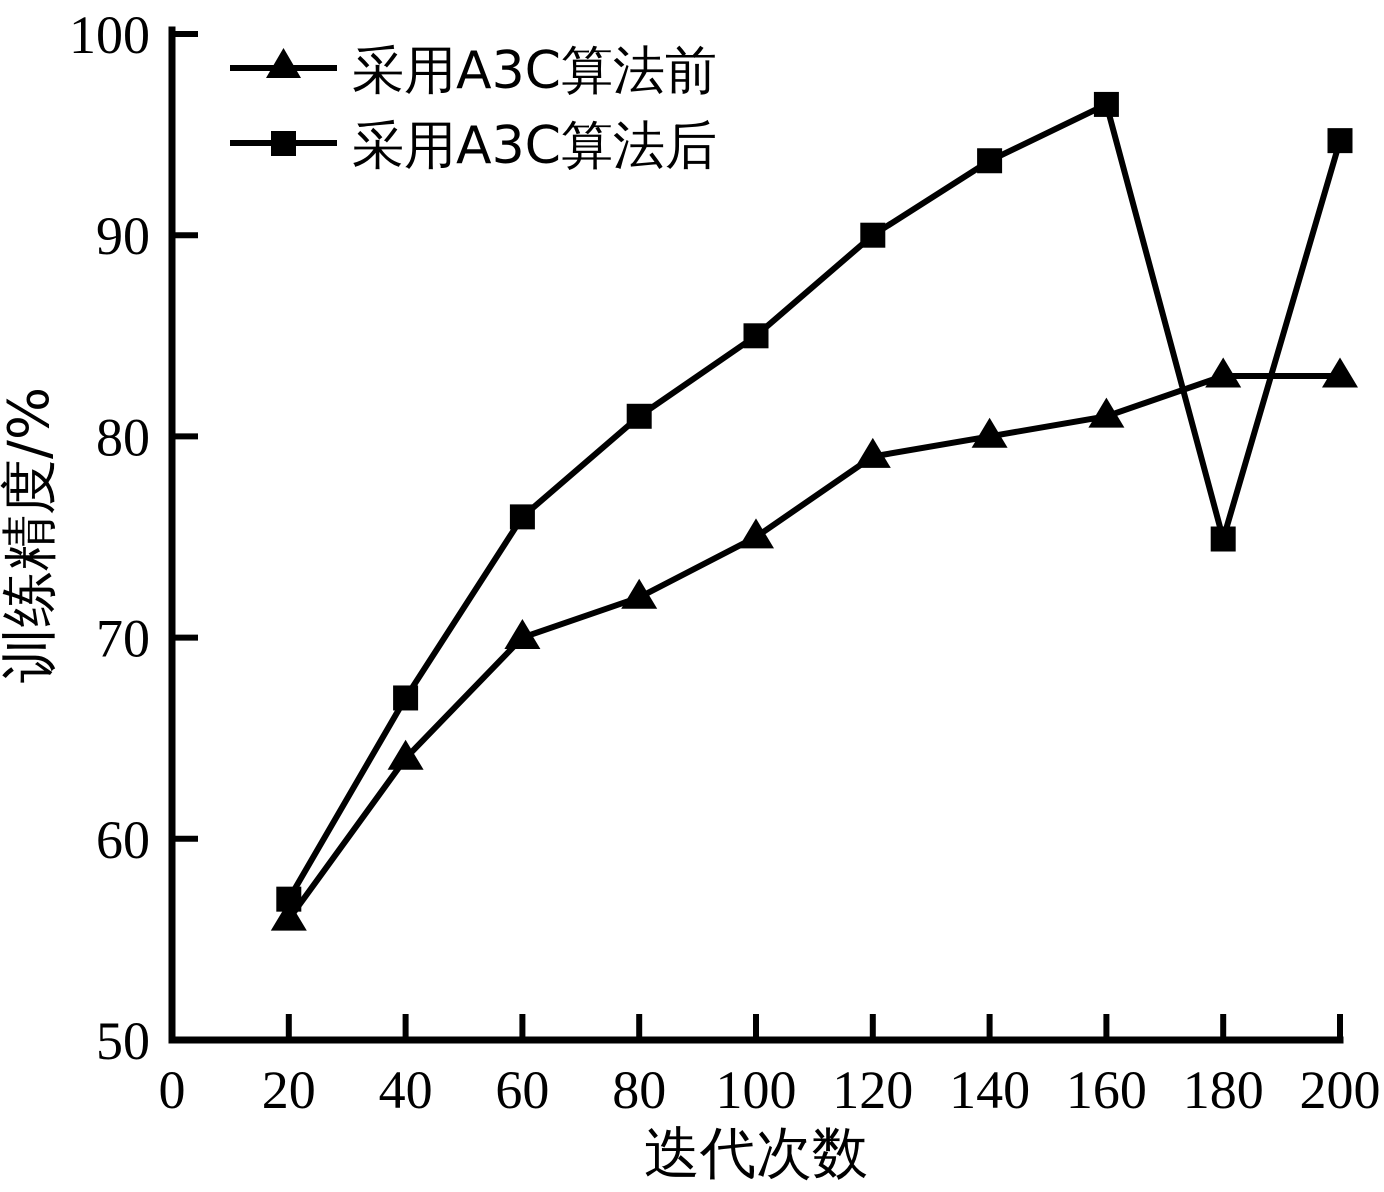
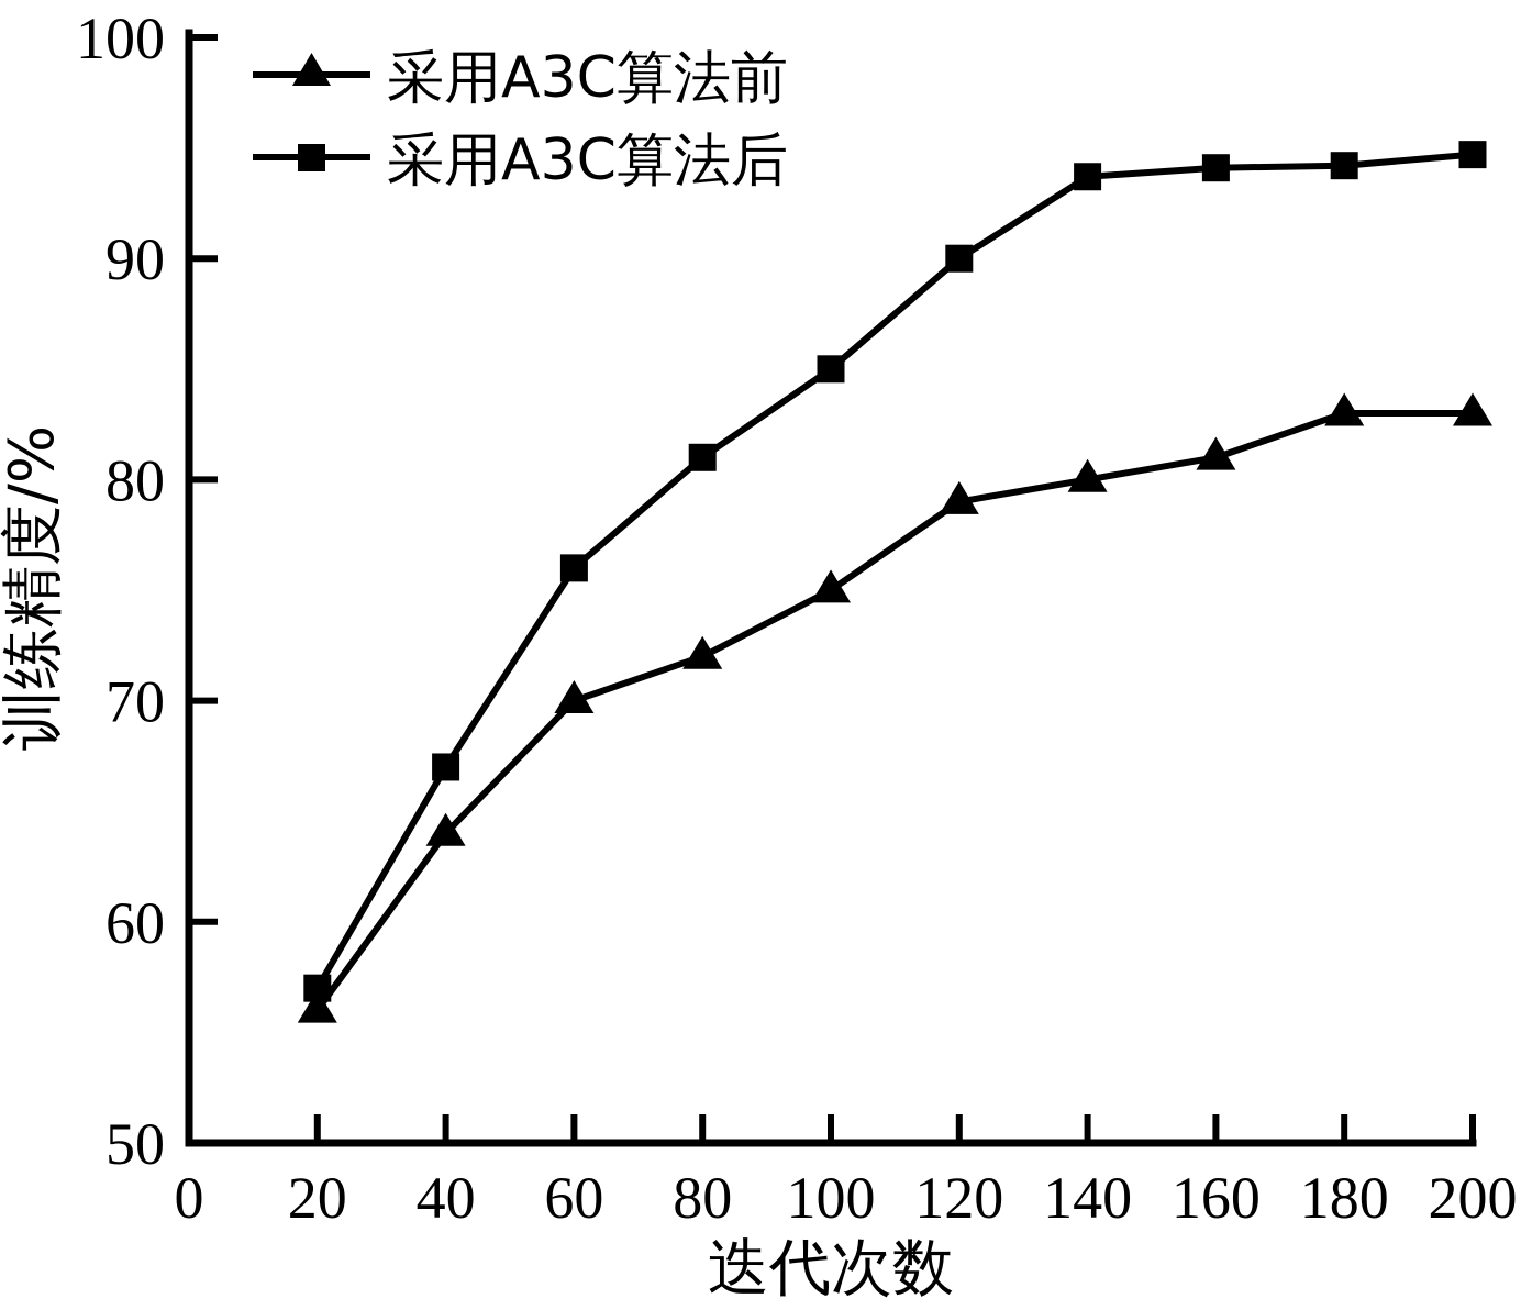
采用A3C算法后/160: 96.5 -> 94.1
采用A3C算法后/180: 74.9 -> 94.2
